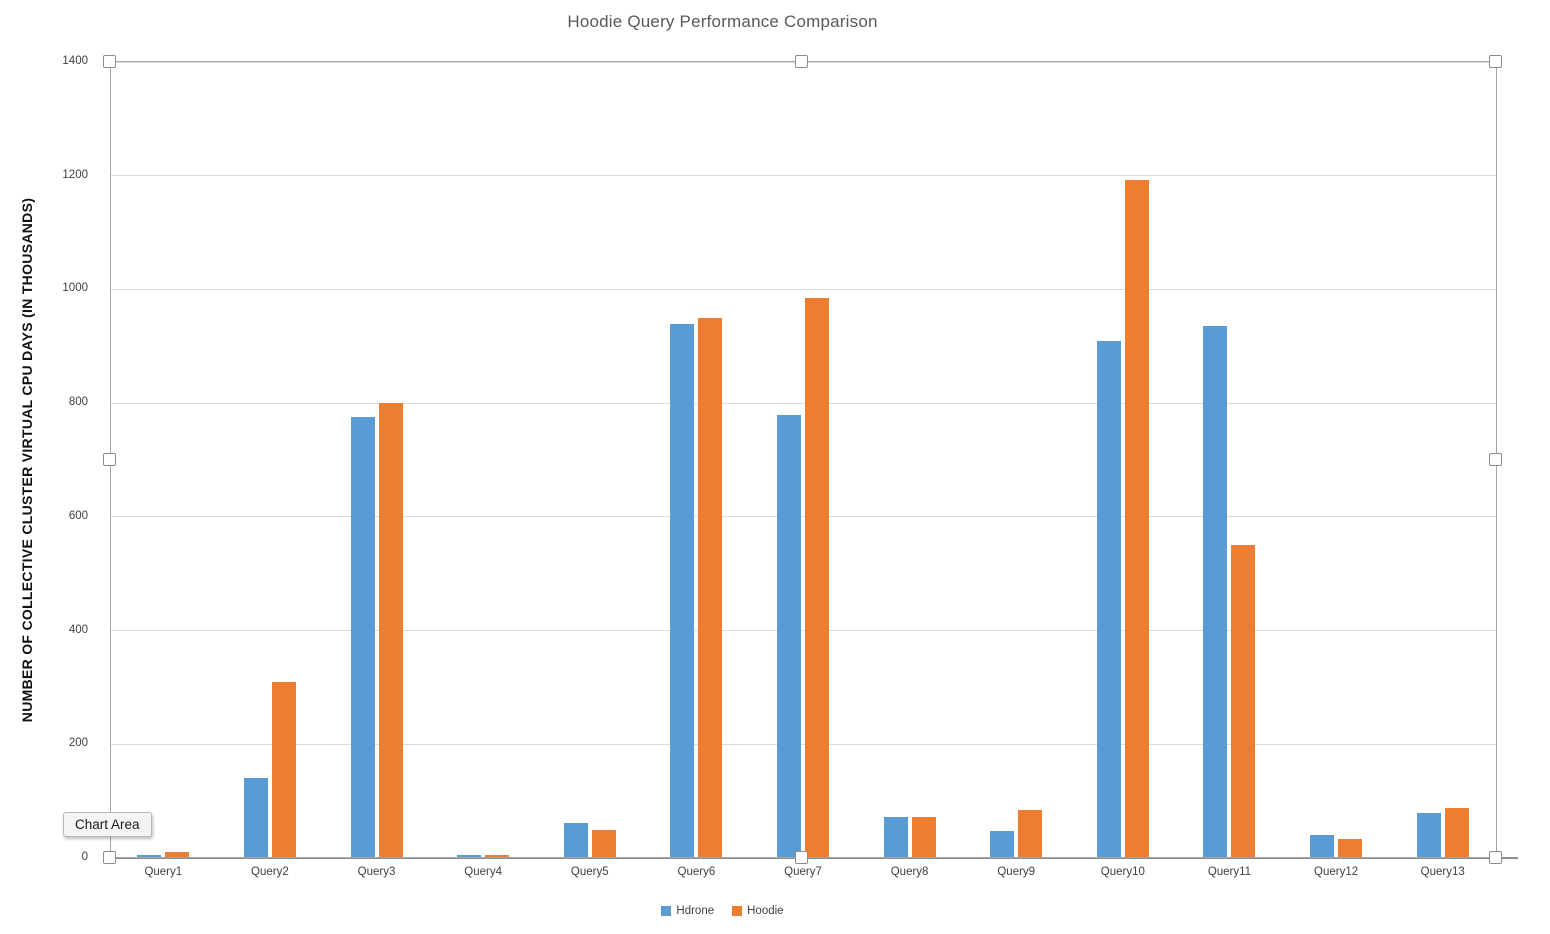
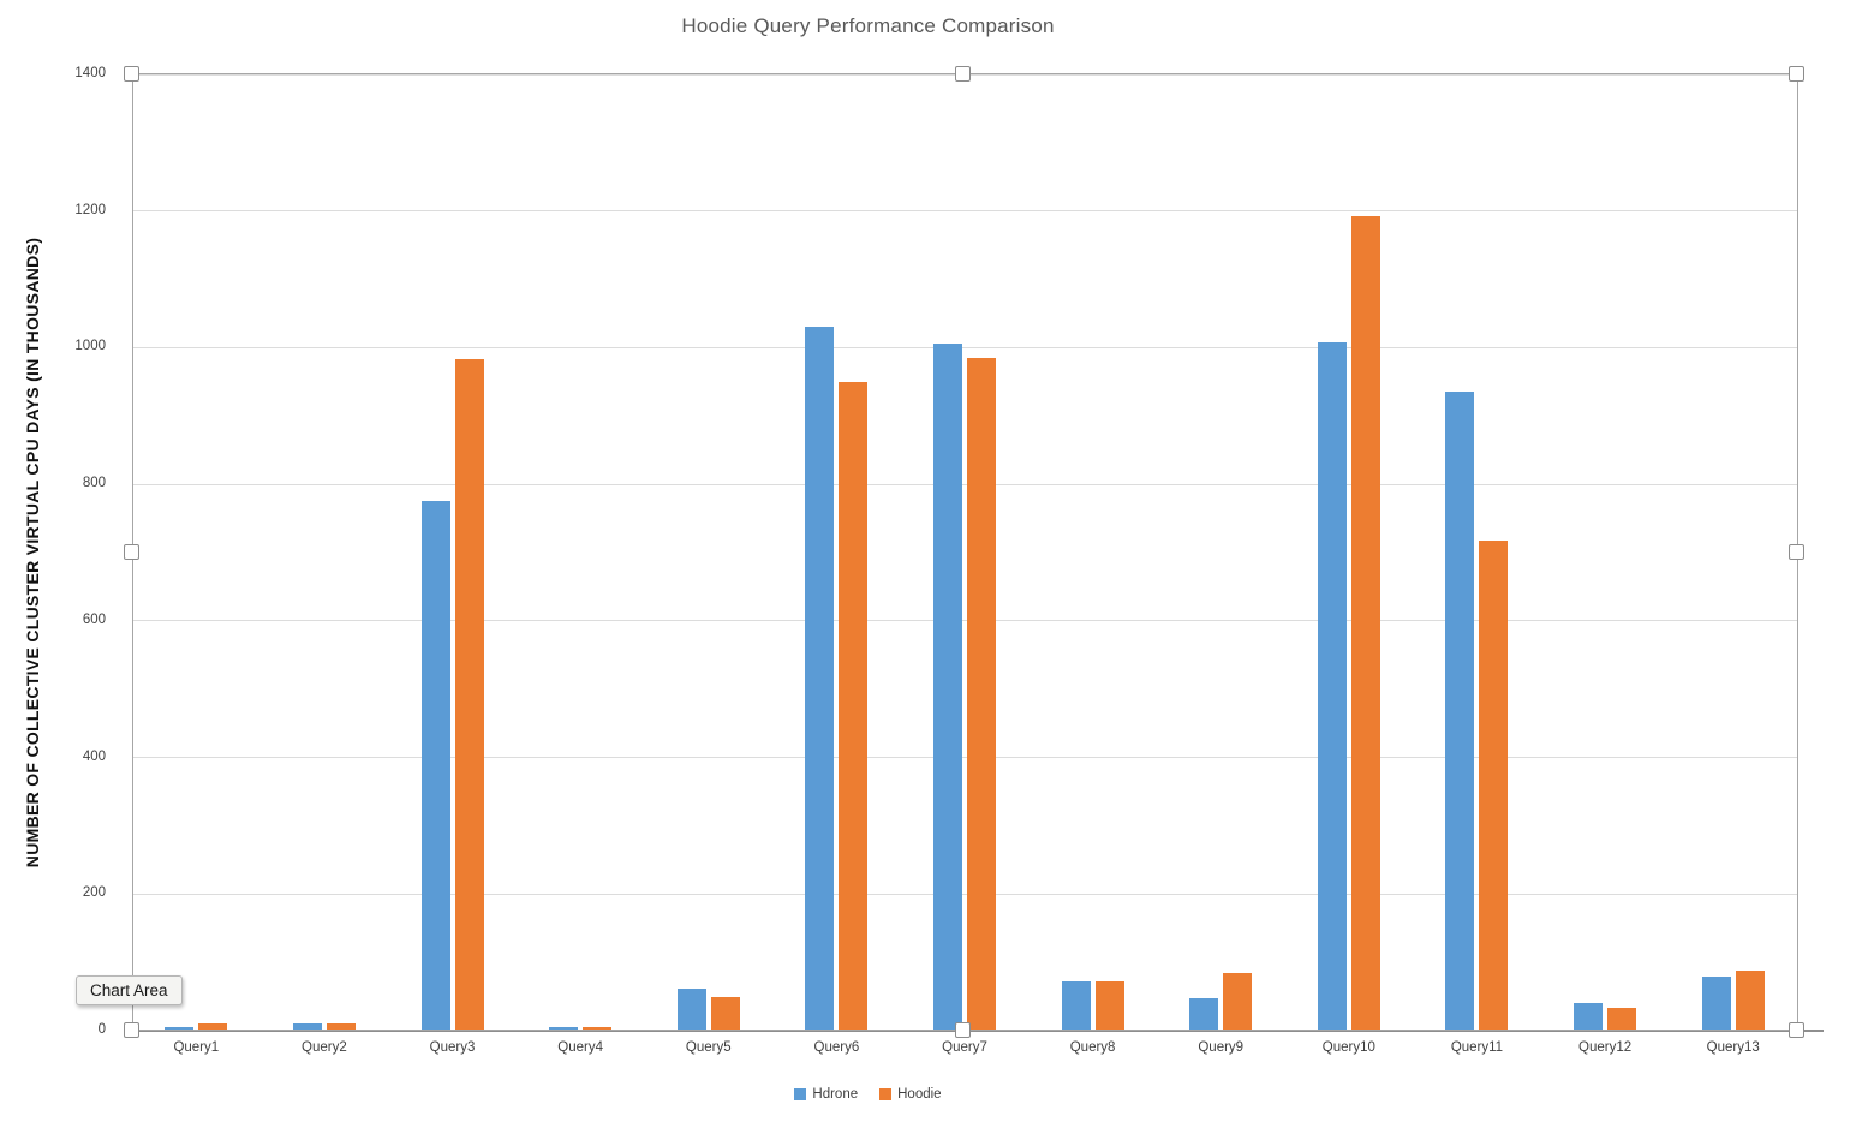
Hdrone/Query2: 140 -> 10
Hoodie/Query2: 310 -> 10
Hoodie/Query3: 800 -> 980
Hdrone/Query6: 940 -> 1030
Hdrone/Query7: 780 -> 1010
Hdrone/Query10: 910 -> 1010
Hoodie/Query11: 550 -> 720
